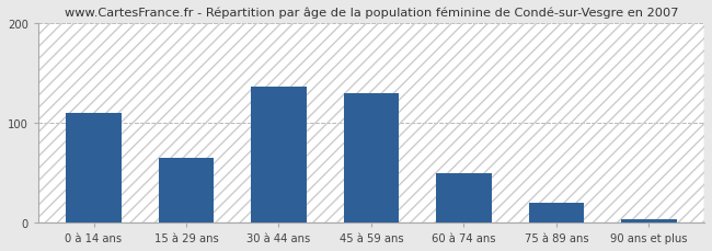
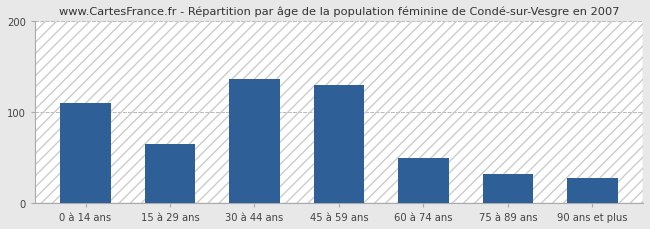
75 à 89 ans: 20 -> 32
90 ans et plus: 3 -> 28
